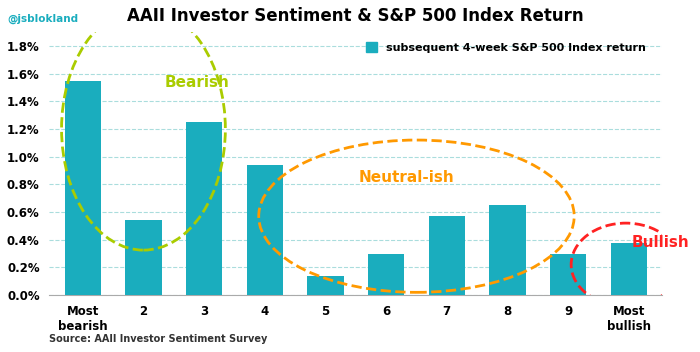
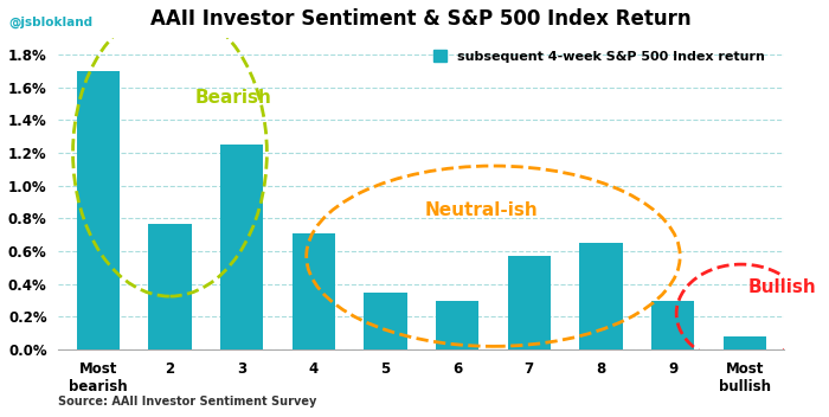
Most bearish: 1.55% -> 1.70%
2: 0.54% -> 0.77%
4: 0.94% -> 0.71%
5: 0.14% -> 0.35%
Most bullish: 0.38% -> 0.08%
